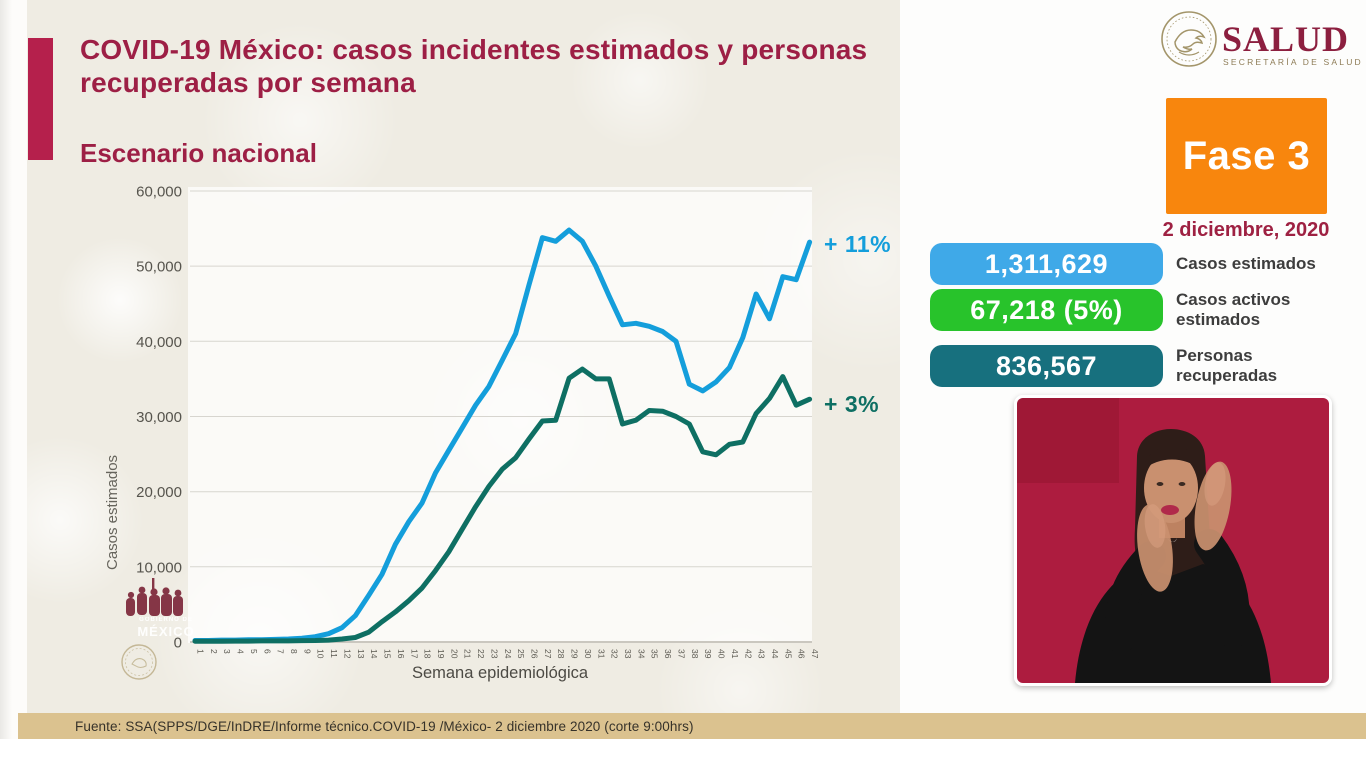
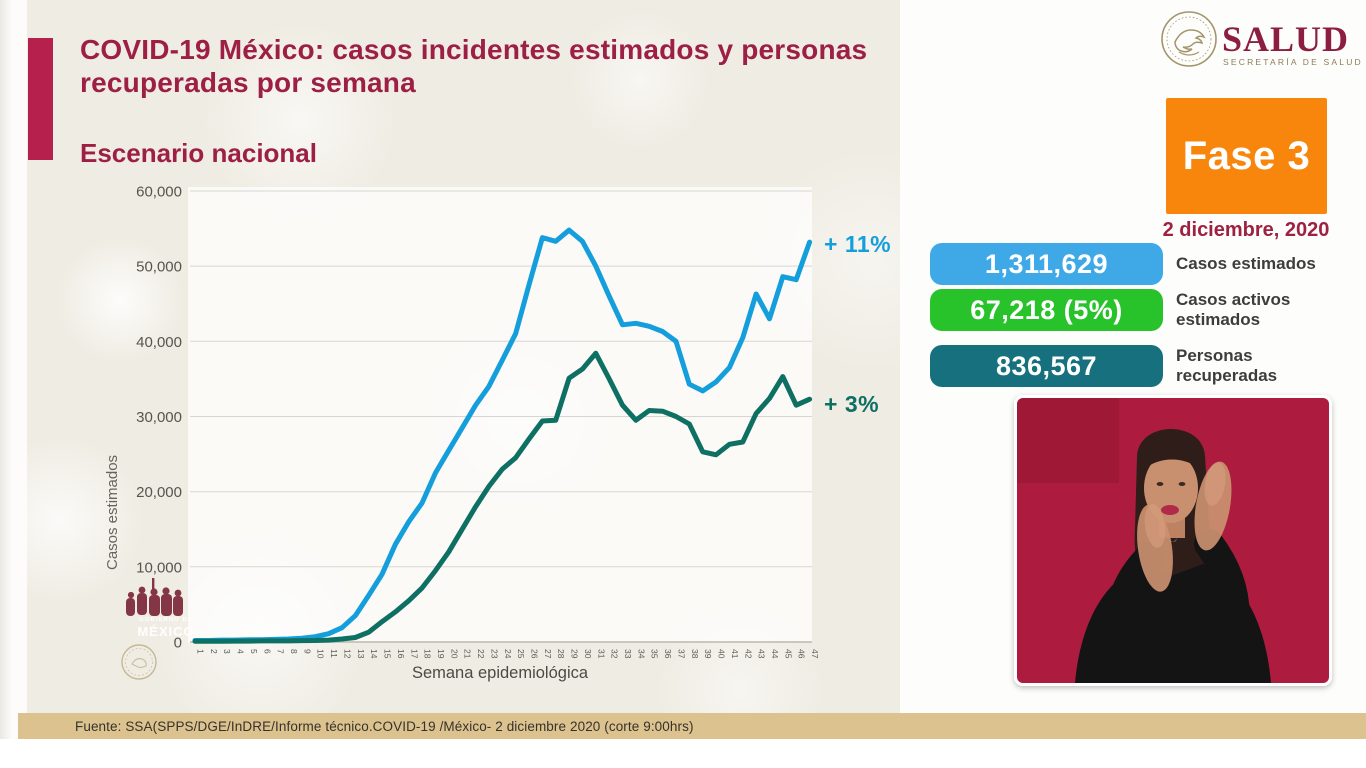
Personas recuperadas/31: 35000 -> 38000
Personas recuperadas/33: 29000 -> 32000
